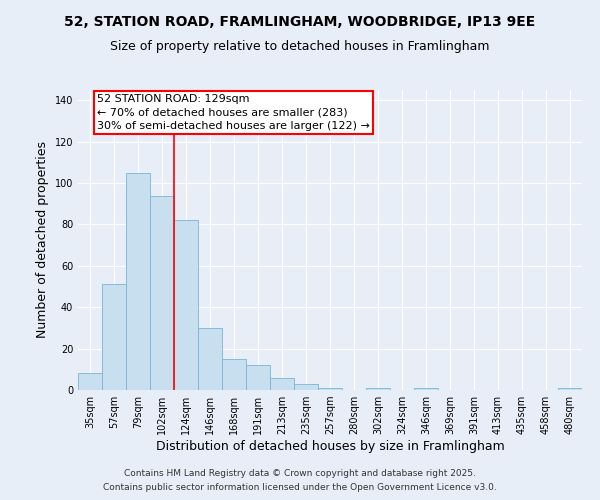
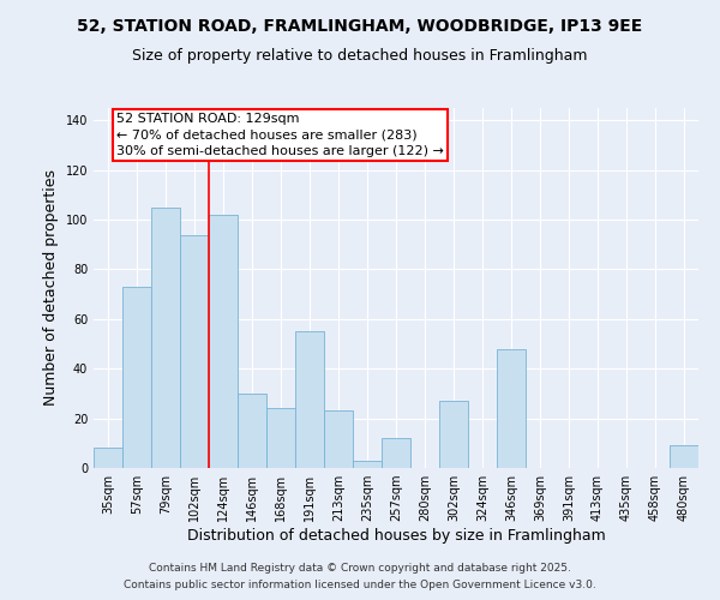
57sqm: 51 -> 73
124sqm: 82 -> 102
168sqm: 15 -> 24
191sqm: 12 -> 55
213sqm: 6 -> 23
257sqm: 1 -> 12
302sqm: 1 -> 27
346sqm: 1 -> 48
480sqm: 1 -> 9
